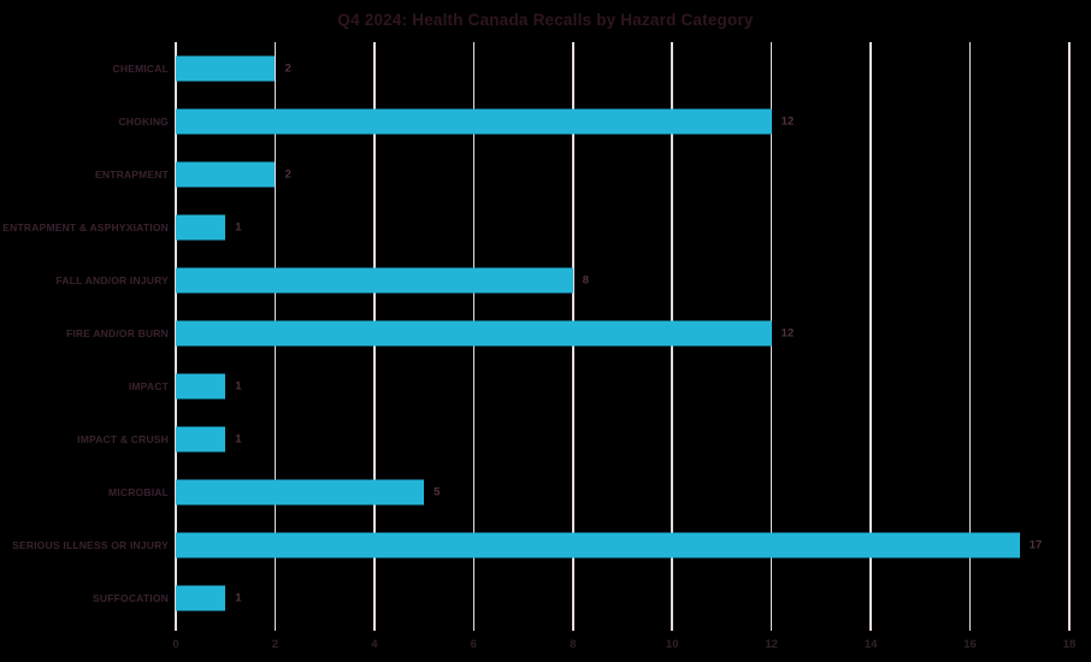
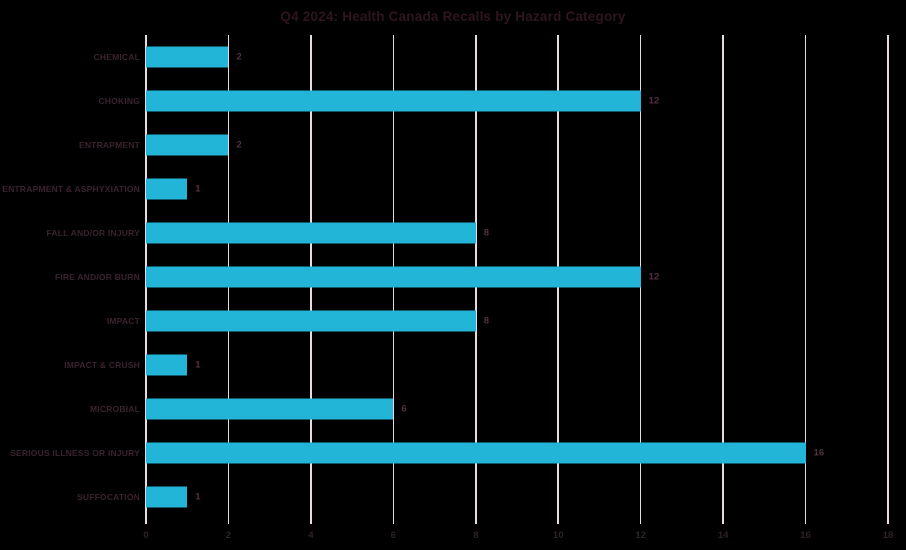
IMPACT: 1 -> 8
MICROBIAL: 5 -> 6
SERIOUS ILLNESS OR INJURY: 17 -> 16
